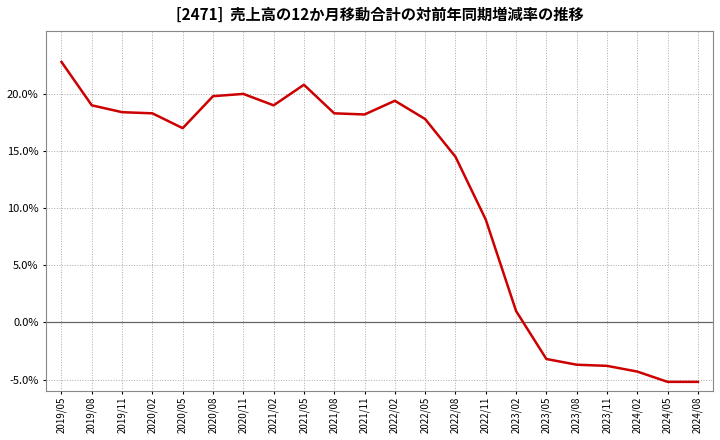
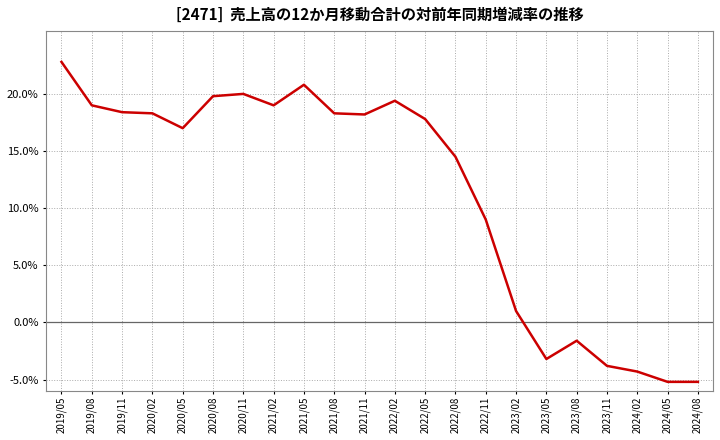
2023/08: -3.7% -> -1.6%
